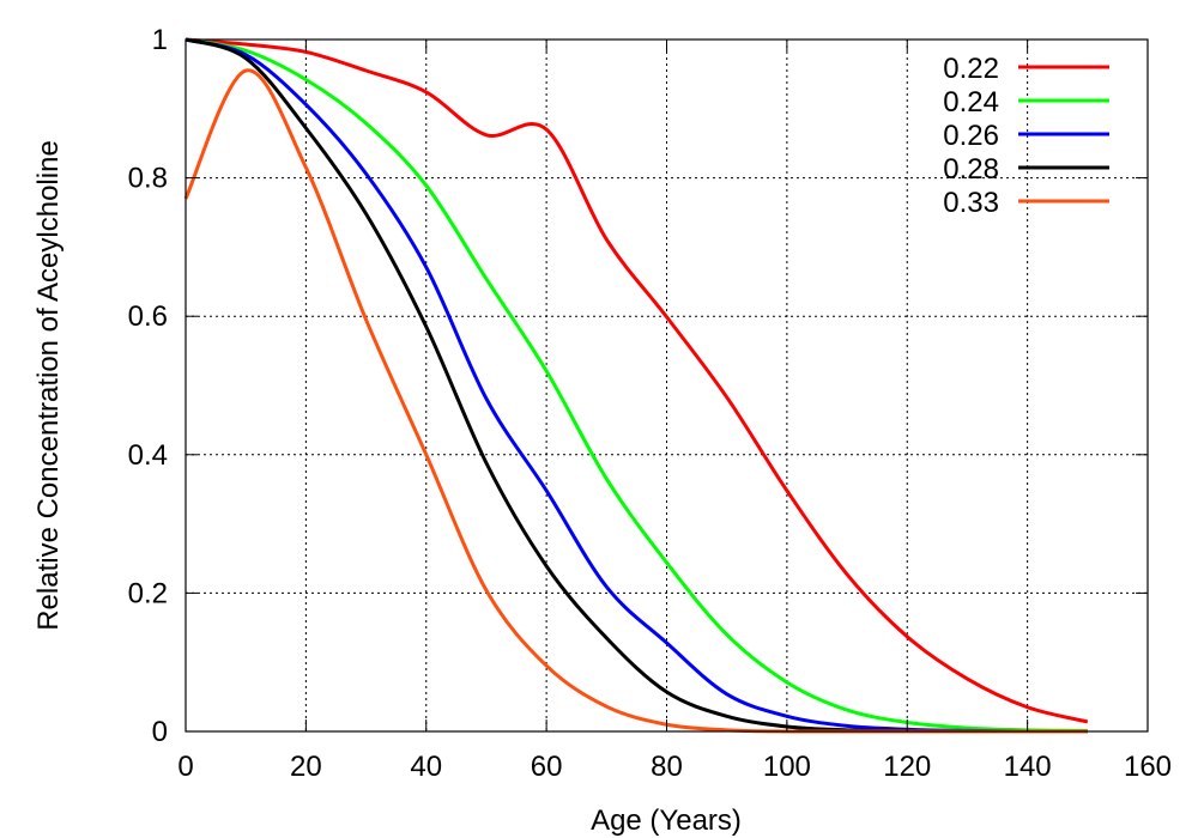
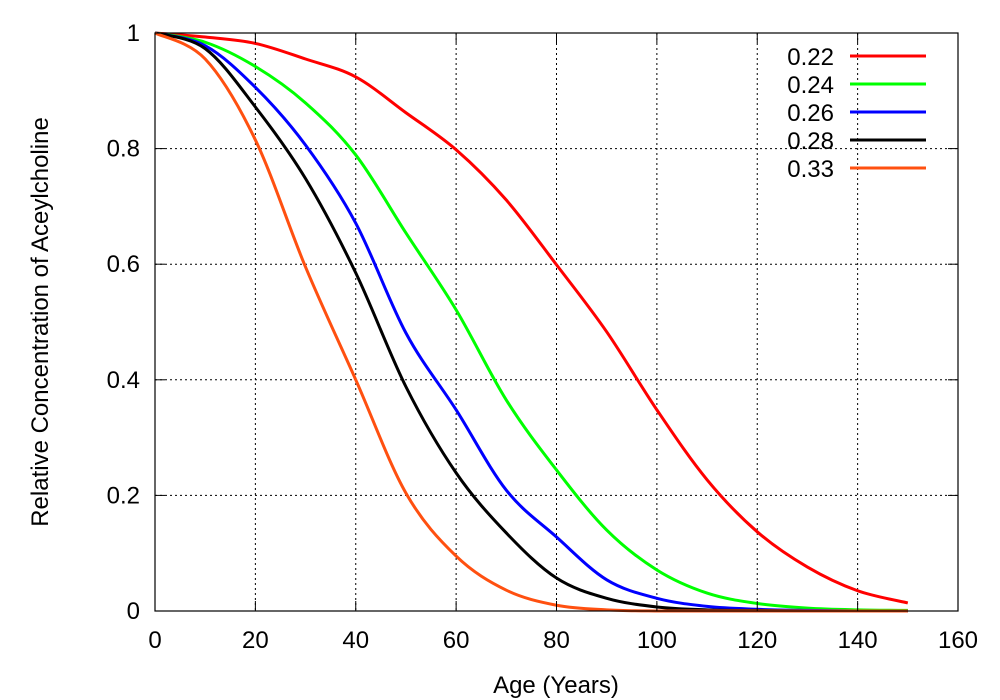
0.33/0: 0.77 -> 1.00
0.22/60: 0.87 -> 0.80
